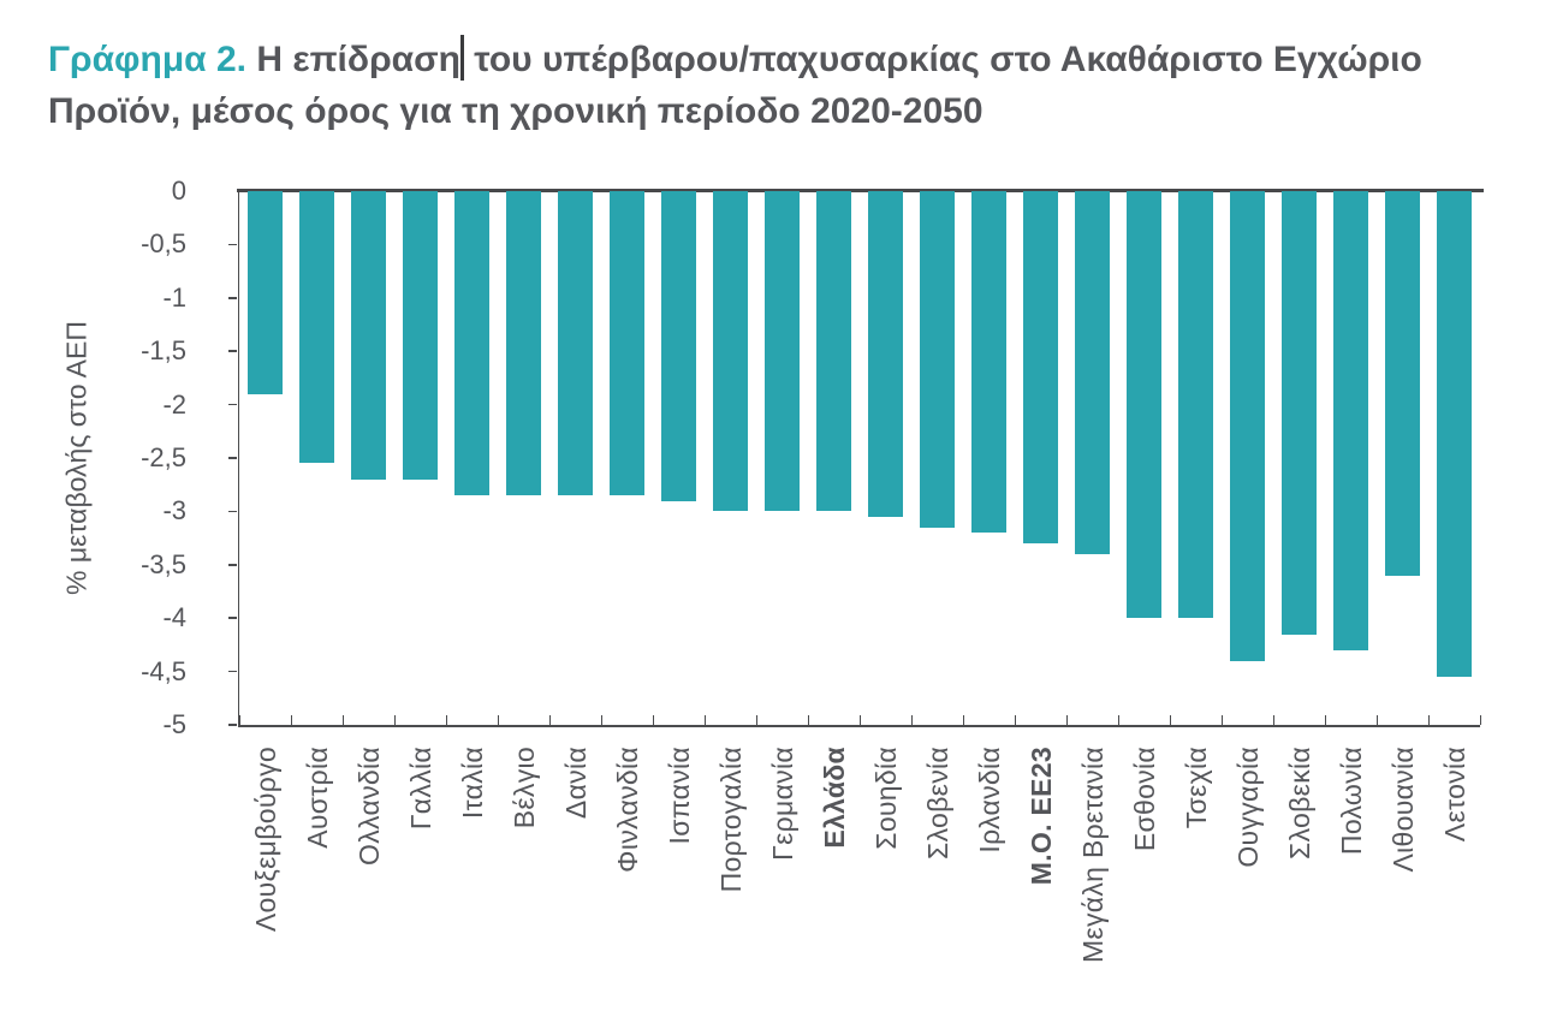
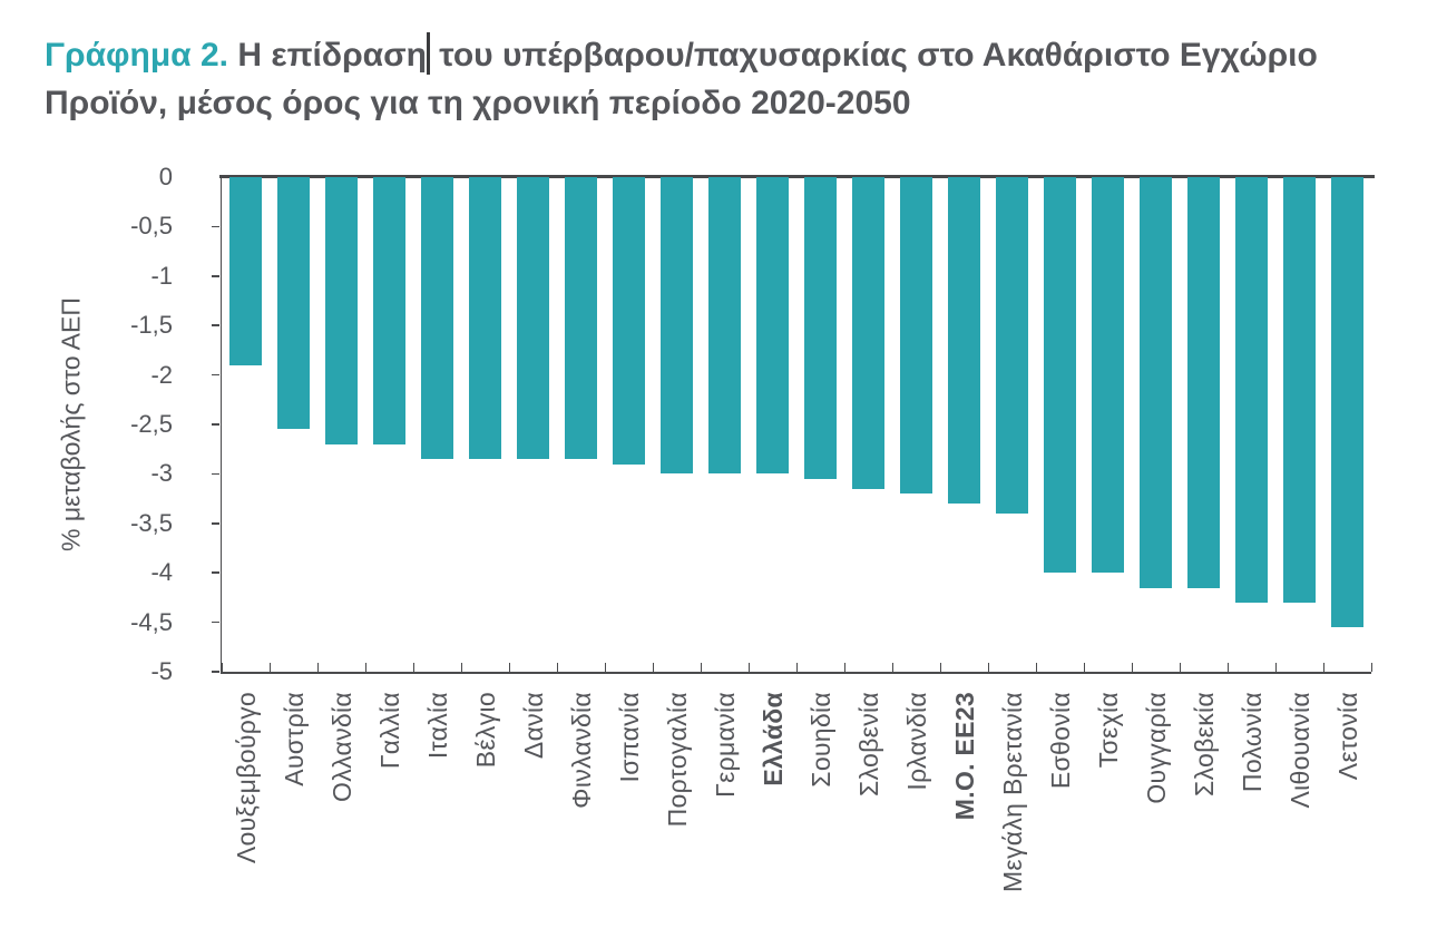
Ουγγαρία: -4.4 -> -4.2
Λιθουανία: -3.6 -> -4.3
